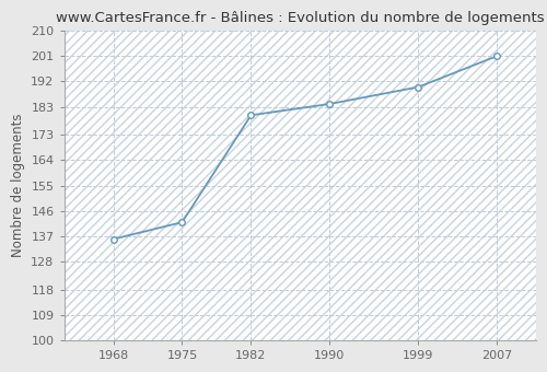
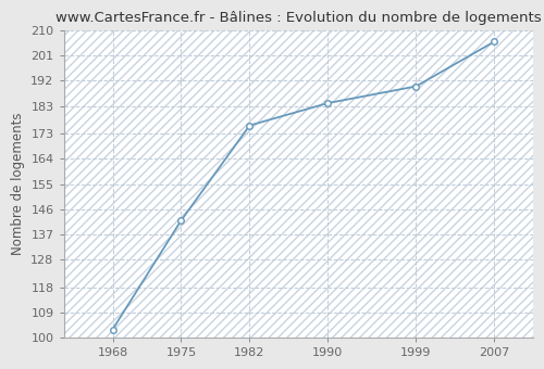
1968: 136 -> 103
1982: 180 -> 176
2007: 201 -> 206
